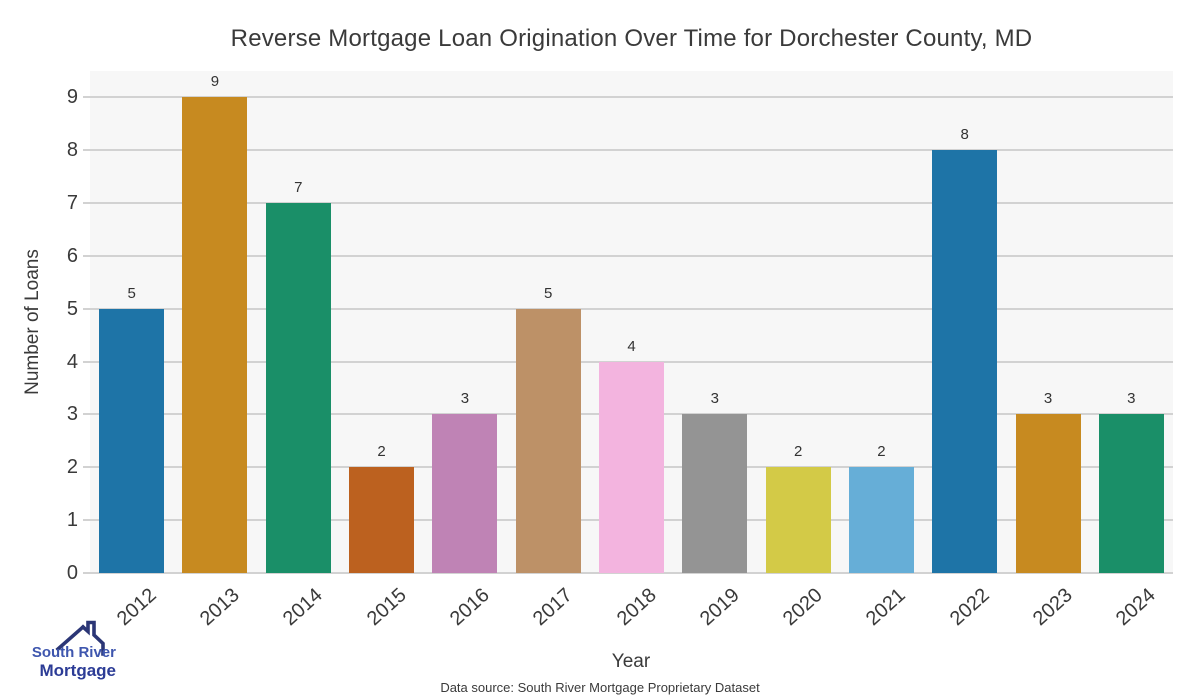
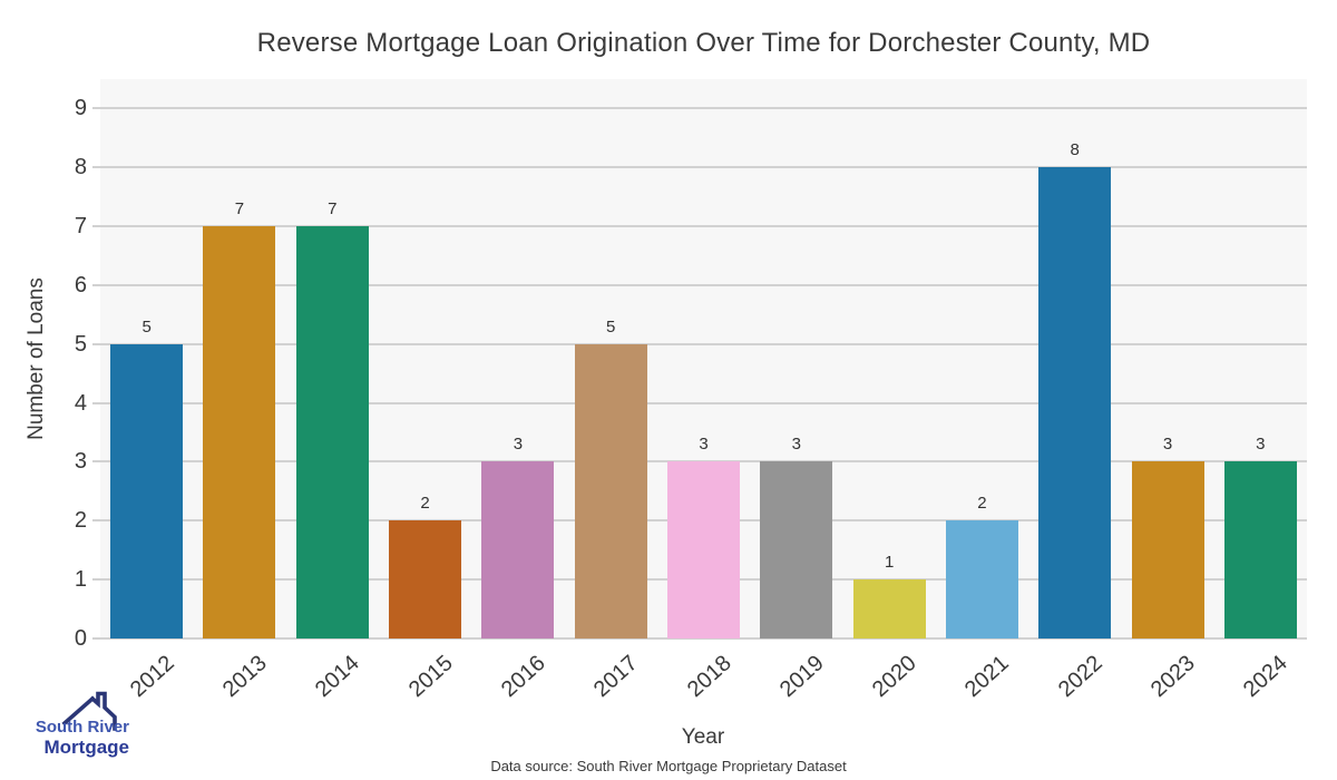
2013: 9 -> 7
2018: 4 -> 3
2020: 2 -> 1
